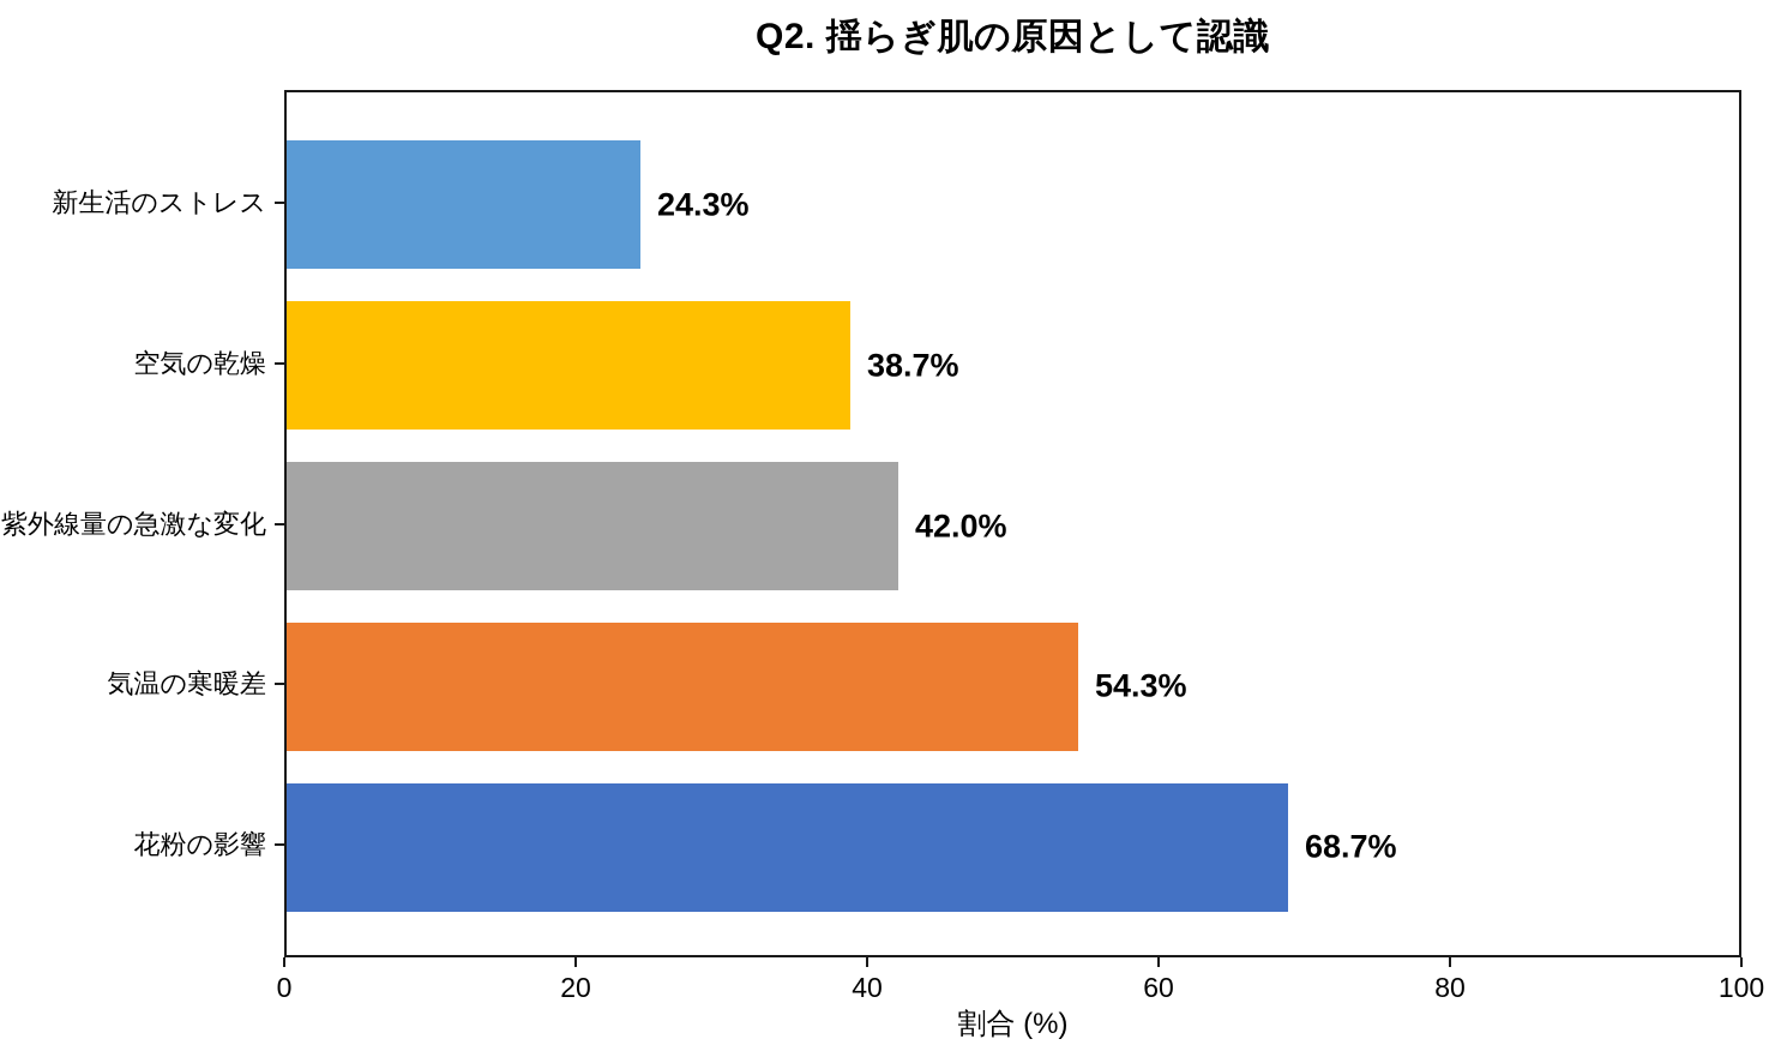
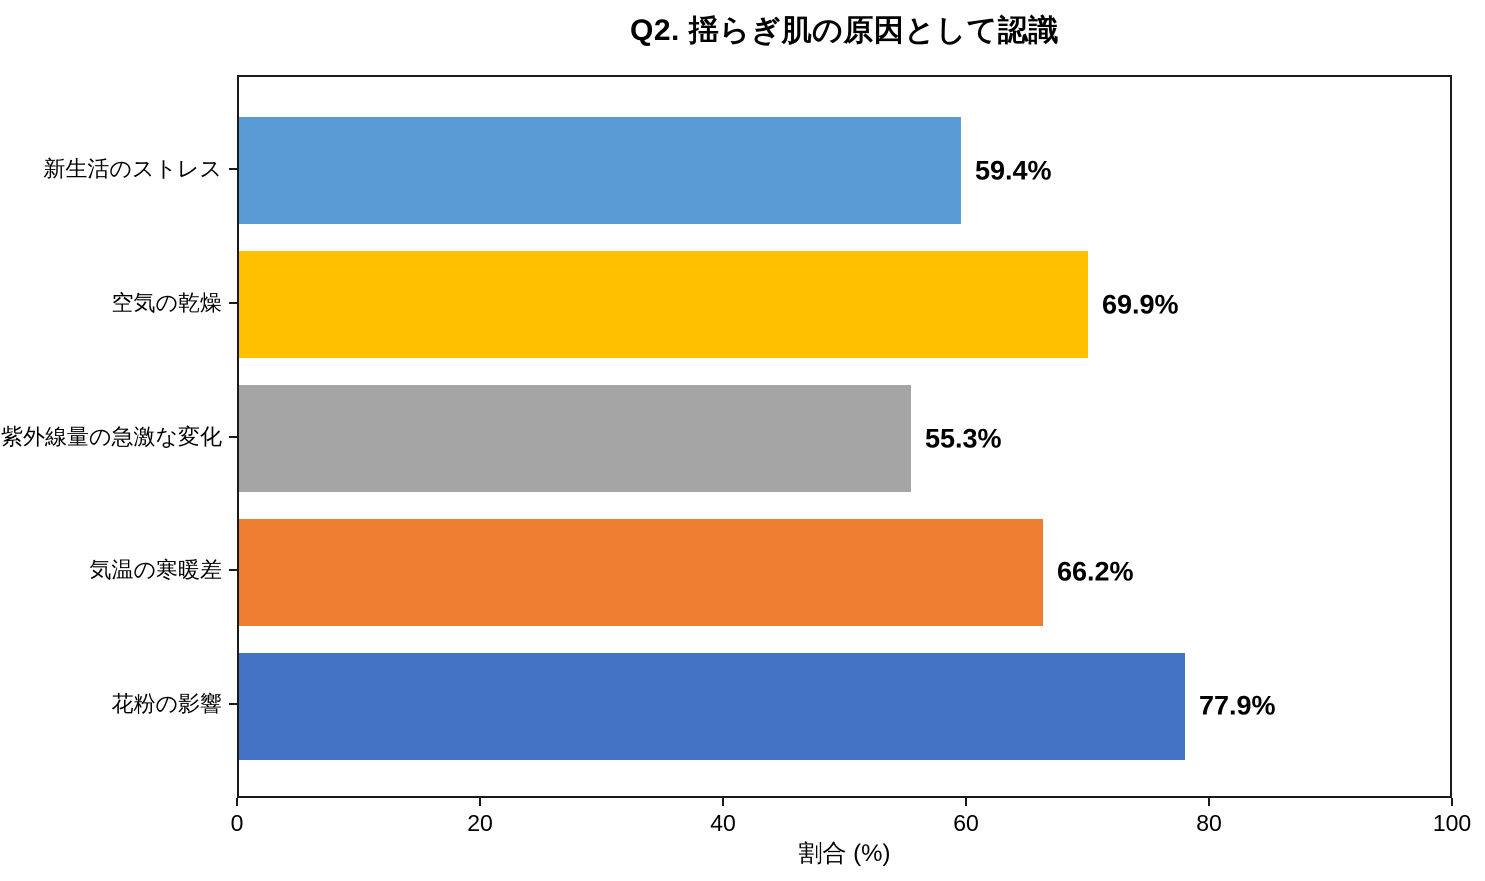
新生活のストレス: 24.3% -> 59.4%
空気の乾燥: 38.7% -> 69.9%
紫外線量の急激な変化: 42.0% -> 55.3%
気温の寒暖差: 54.3% -> 66.2%
花粉の影響: 68.7% -> 77.9%
